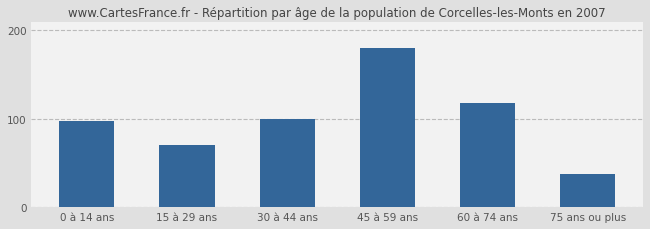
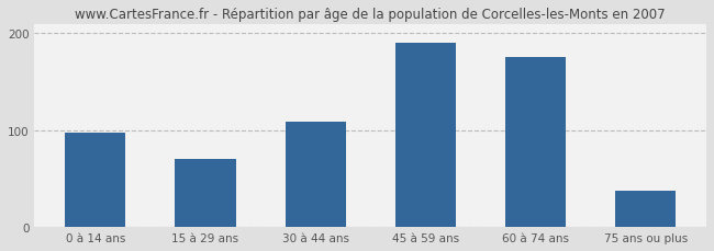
30 à 44 ans: 100 -> 109
45 à 59 ans: 180 -> 190
60 à 74 ans: 118 -> 175
